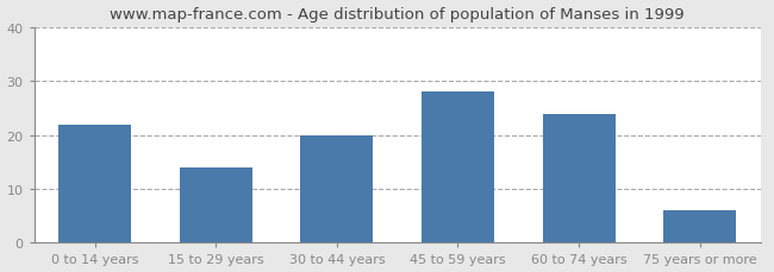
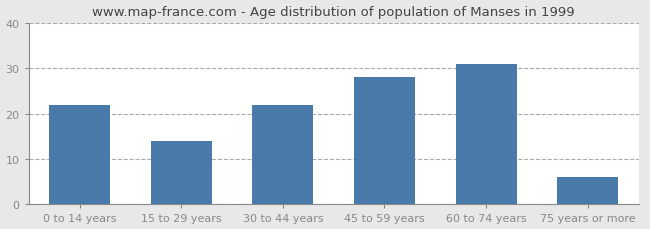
30 to 44 years: 20 -> 22
60 to 74 years: 24 -> 31
